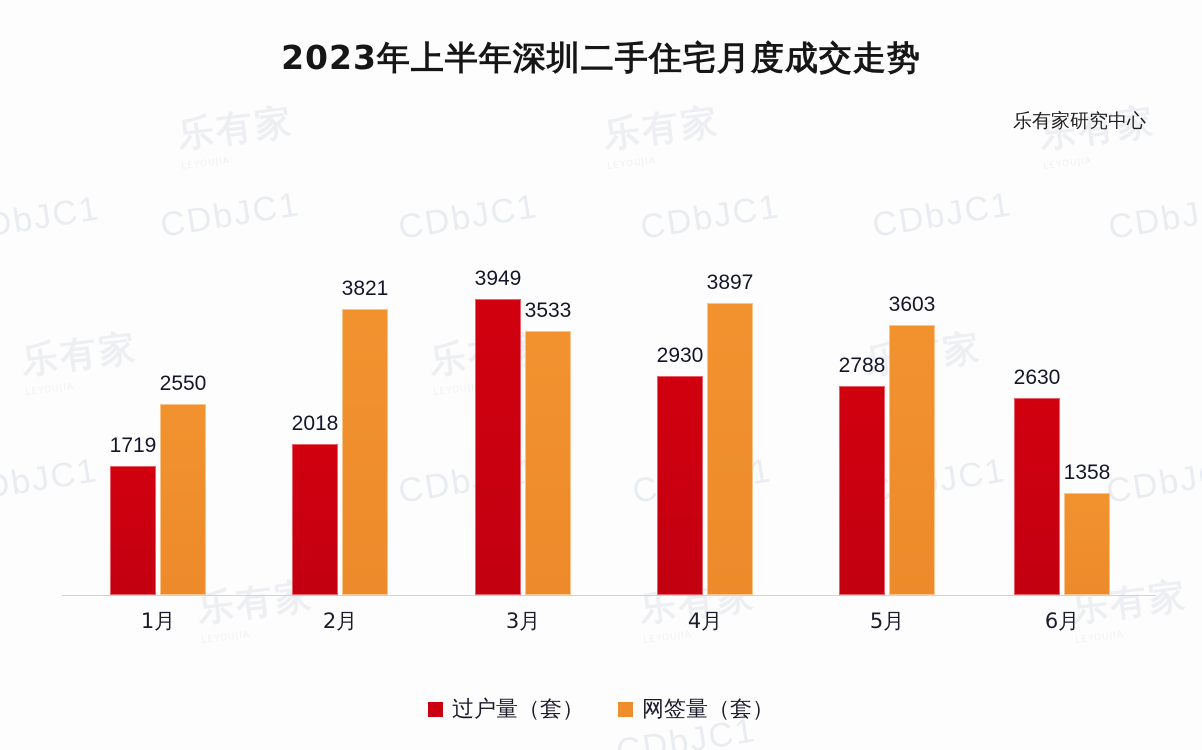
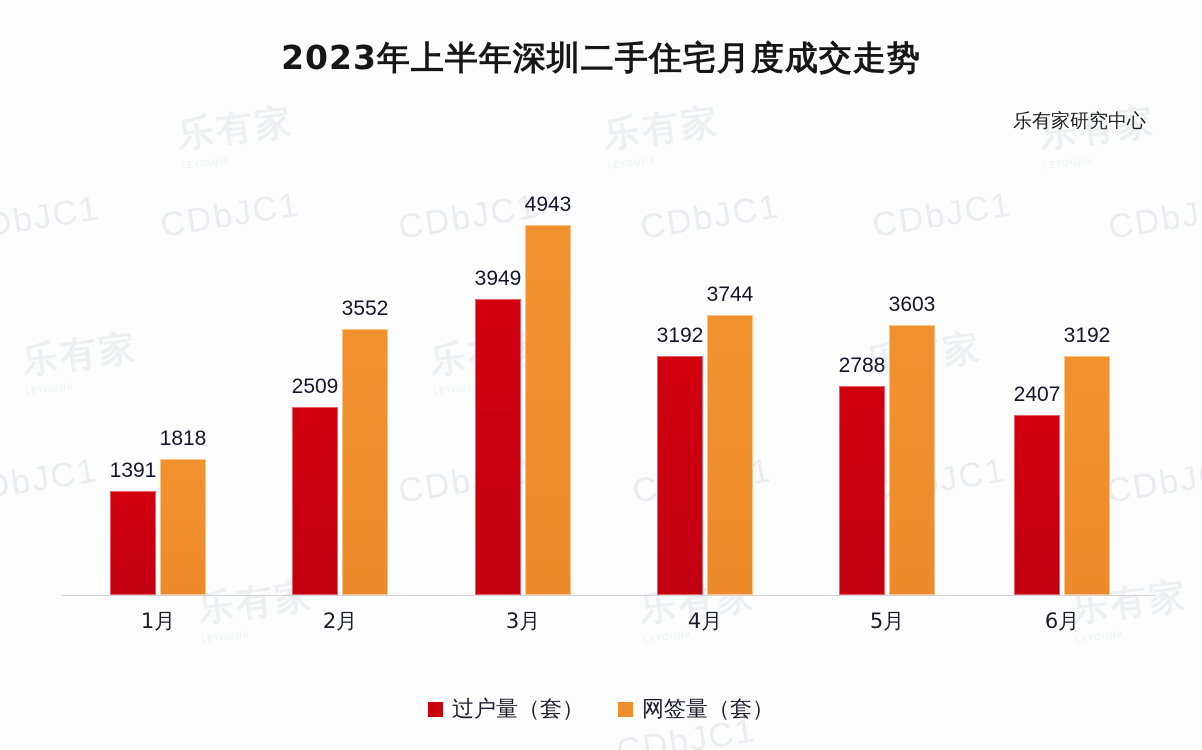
过户量（套）/1月: 1719 -> 1391
网签量（套）/1月: 2550 -> 1818
过户量（套）/2月: 2018 -> 2509
网签量（套）/2月: 3821 -> 3552
网签量（套）/3月: 3533 -> 4943
过户量（套）/4月: 2930 -> 3192
网签量（套）/4月: 3897 -> 3744
过户量（套）/6月: 2630 -> 2407
网签量（套）/6月: 1358 -> 3192
